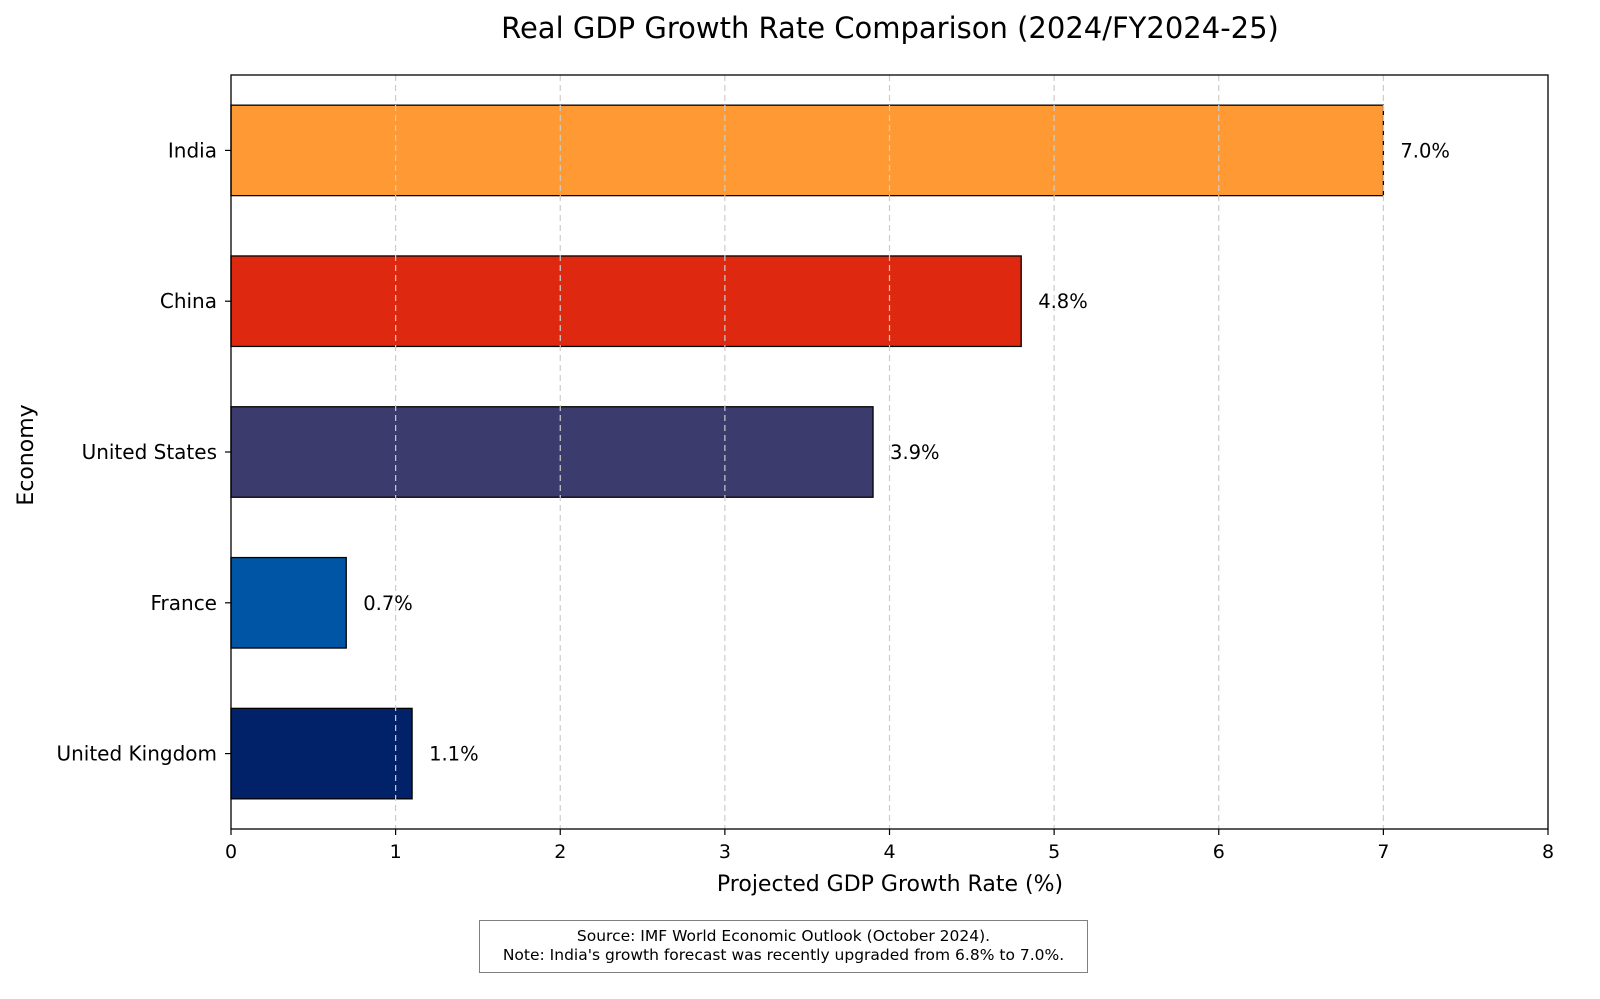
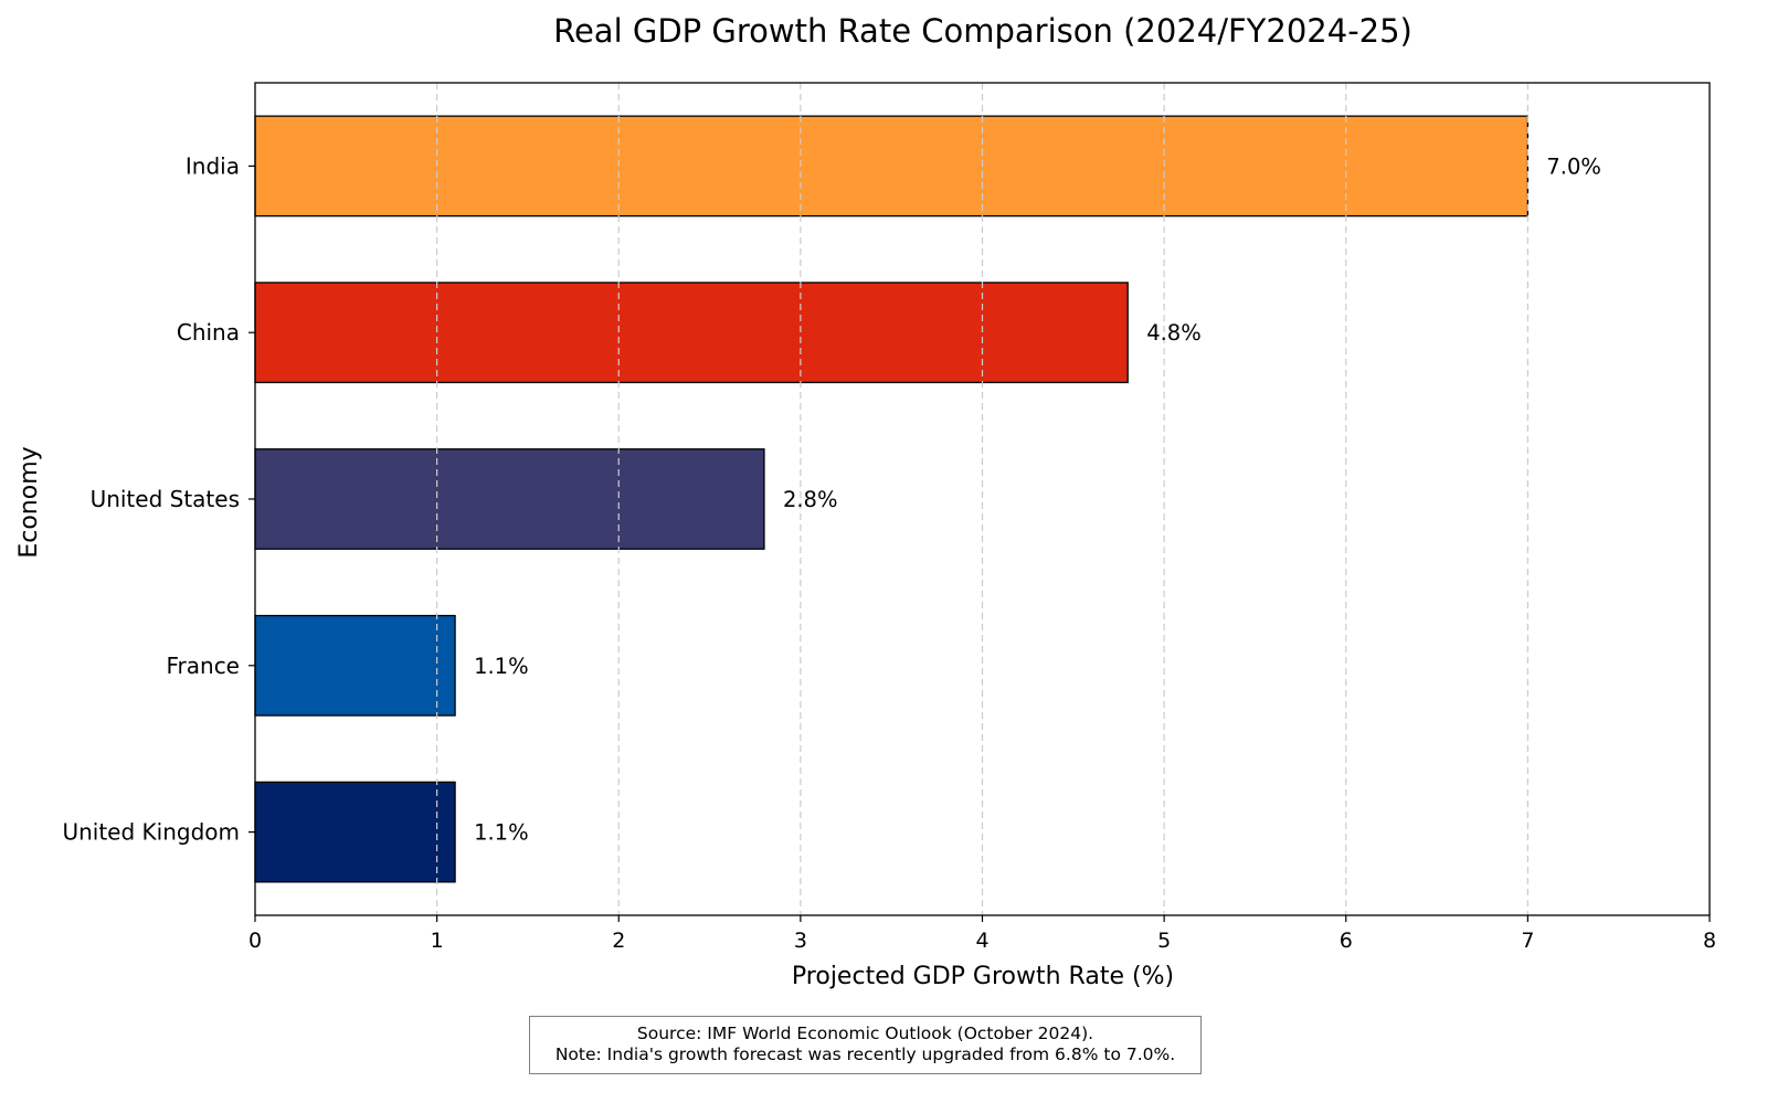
United States: 3.9% -> 2.8%
France: 0.7% -> 1.1%
